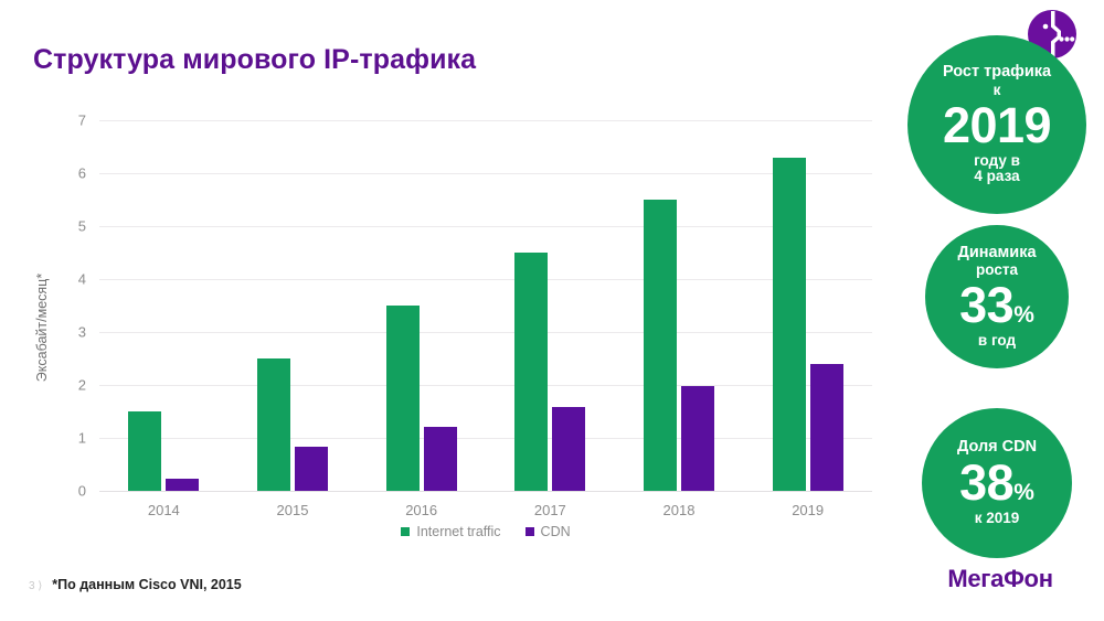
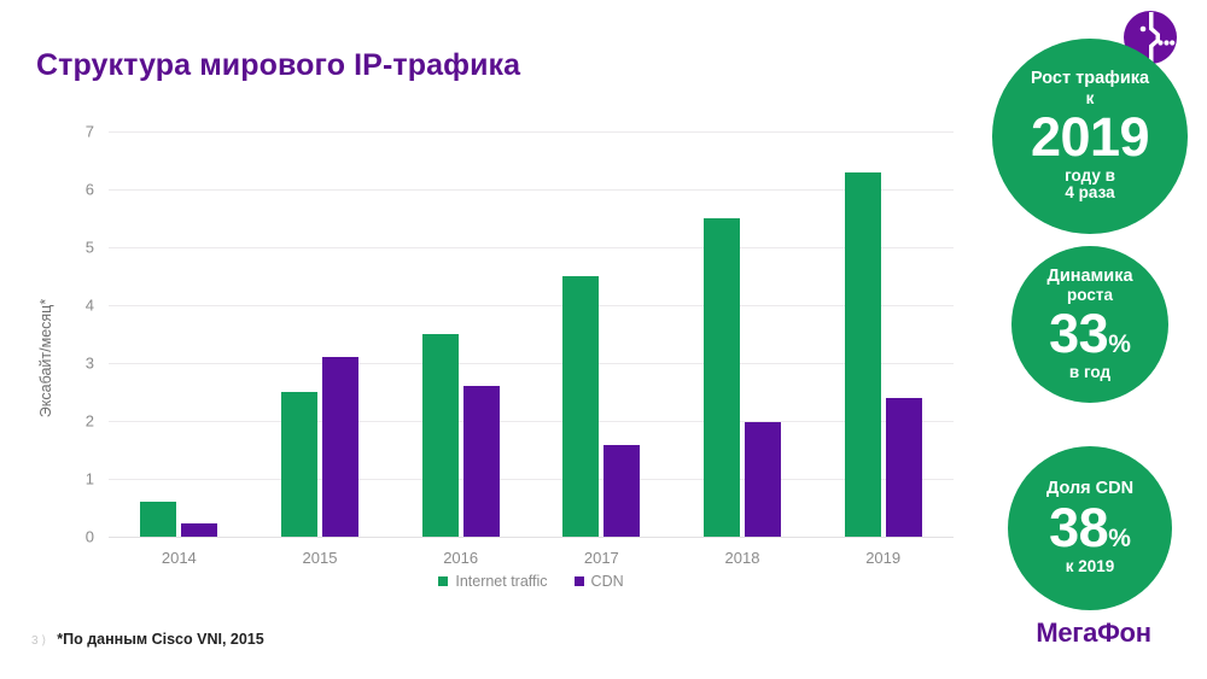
Internet traffic/2014: 1.5 -> 0.6
CDN/2015: 0.8 -> 3.1
CDN/2016: 1.2 -> 2.6
